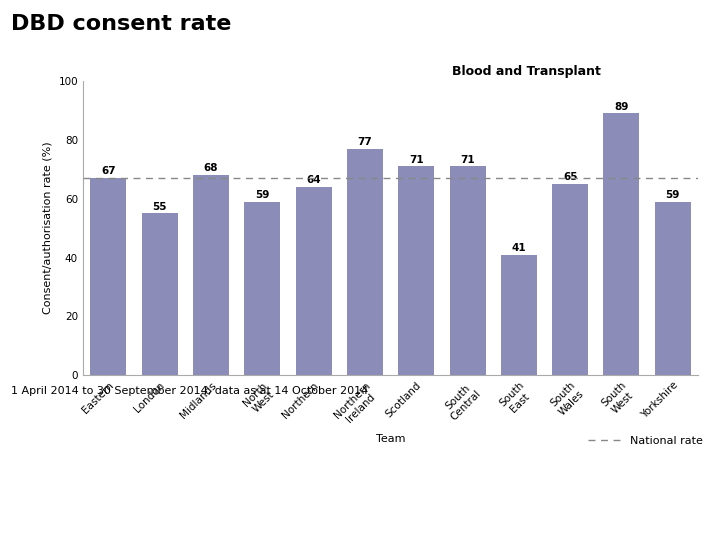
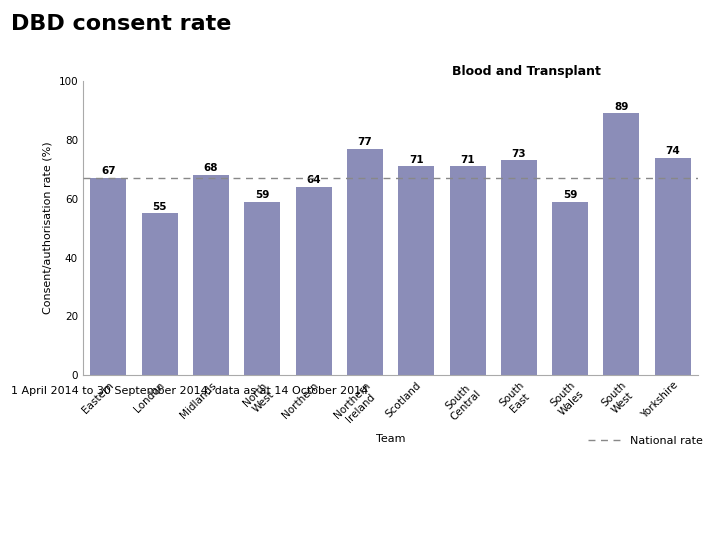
South East: 41 -> 73
South Wales: 65 -> 59
Yorkshire: 59 -> 74
